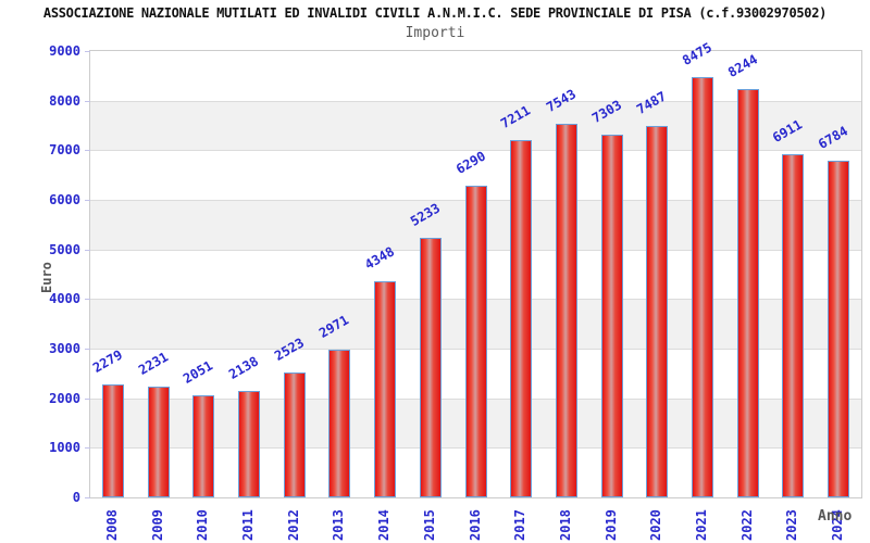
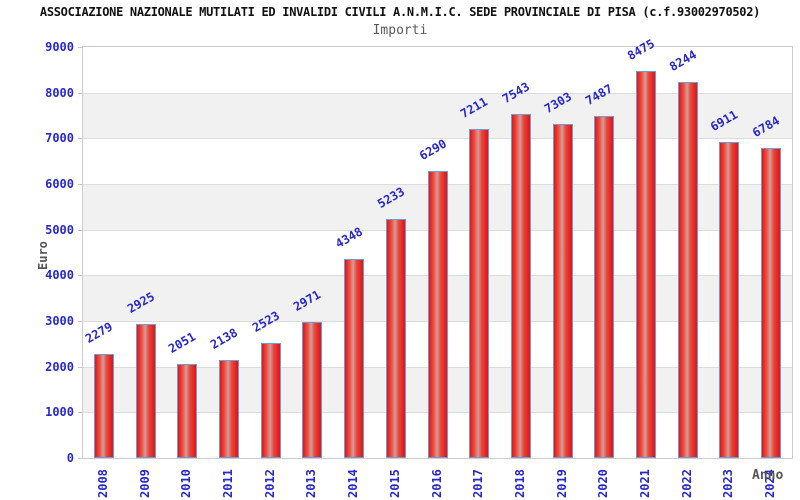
2009: 2231 -> 2925
